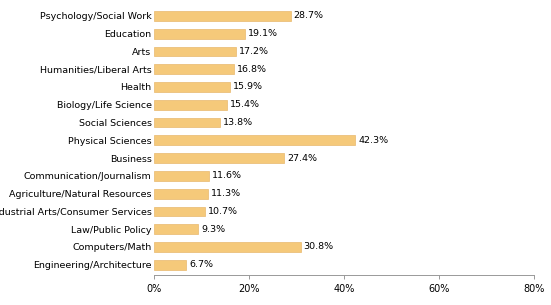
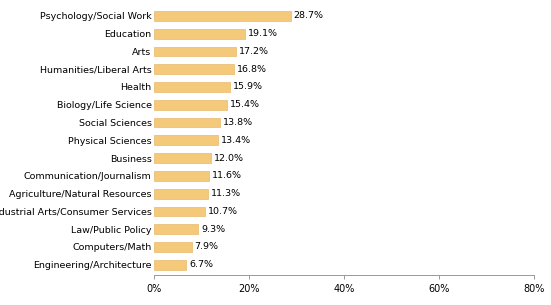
Physical Sciences: 42.3% -> 13.4%
Business: 27.4% -> 12.0%
Computers/Math: 30.8% -> 7.9%
